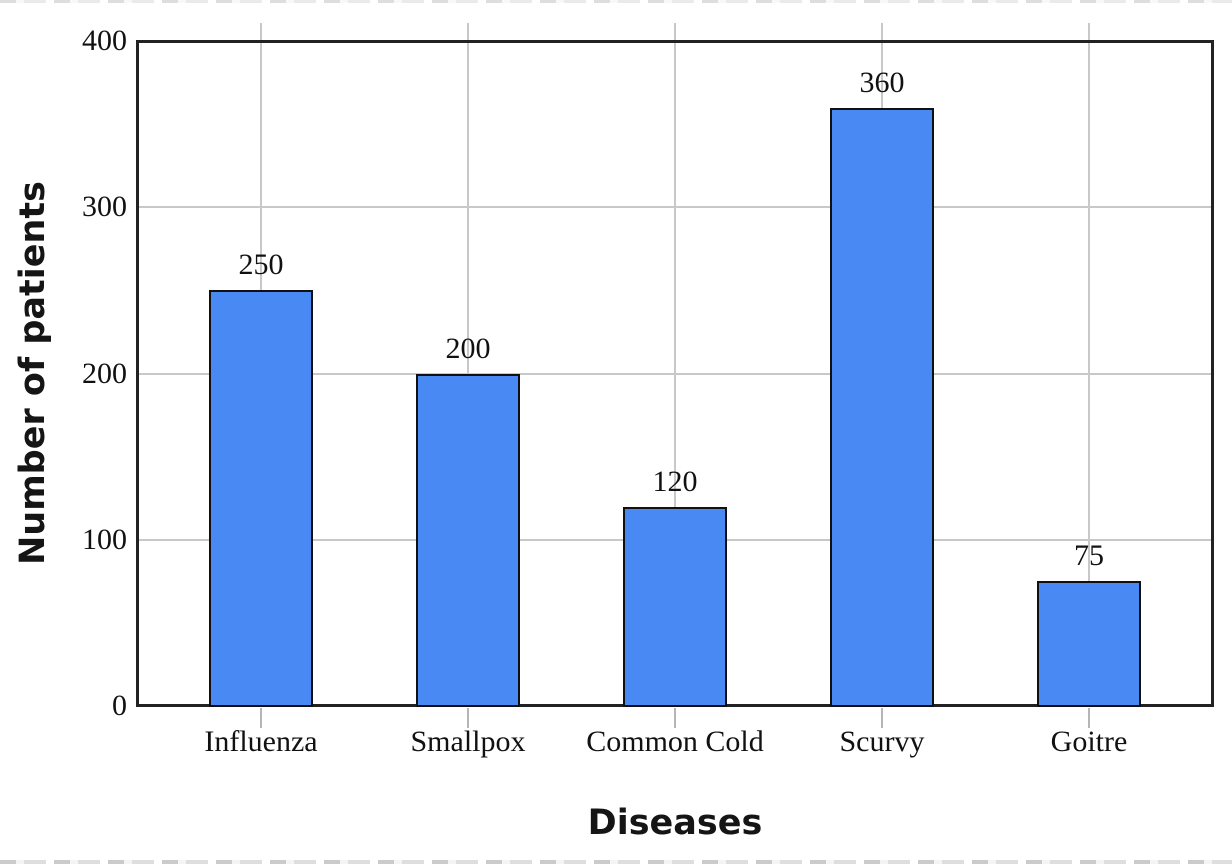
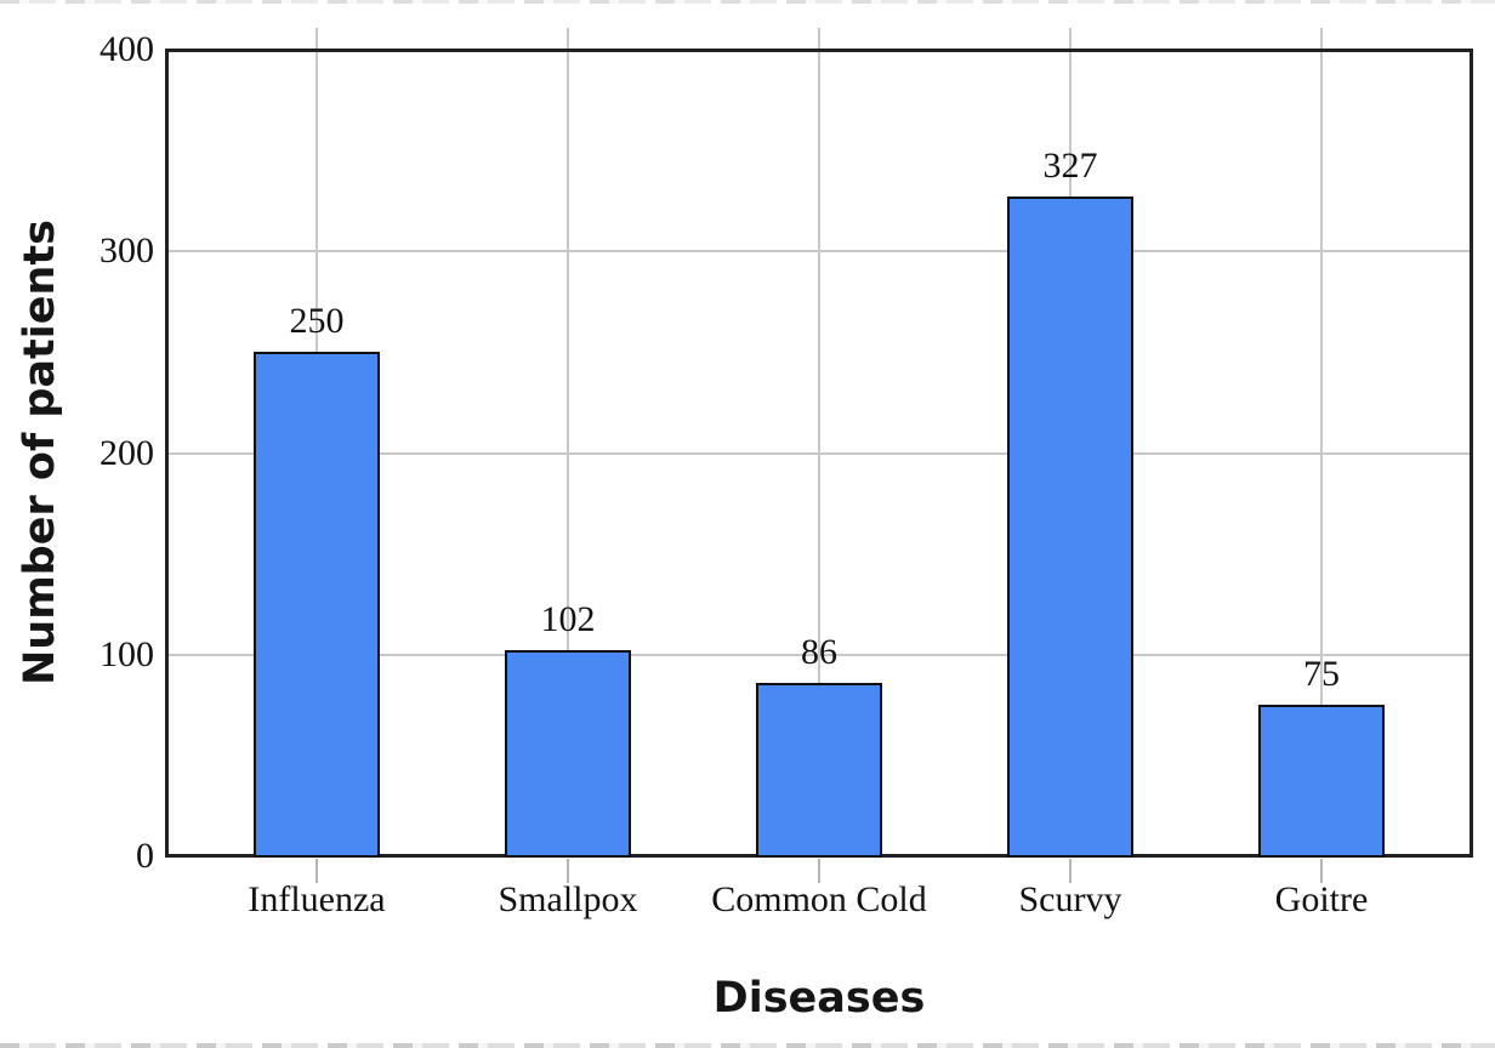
Smallpox: 200 -> 102
Common Cold: 120 -> 86
Scurvy: 360 -> 327
